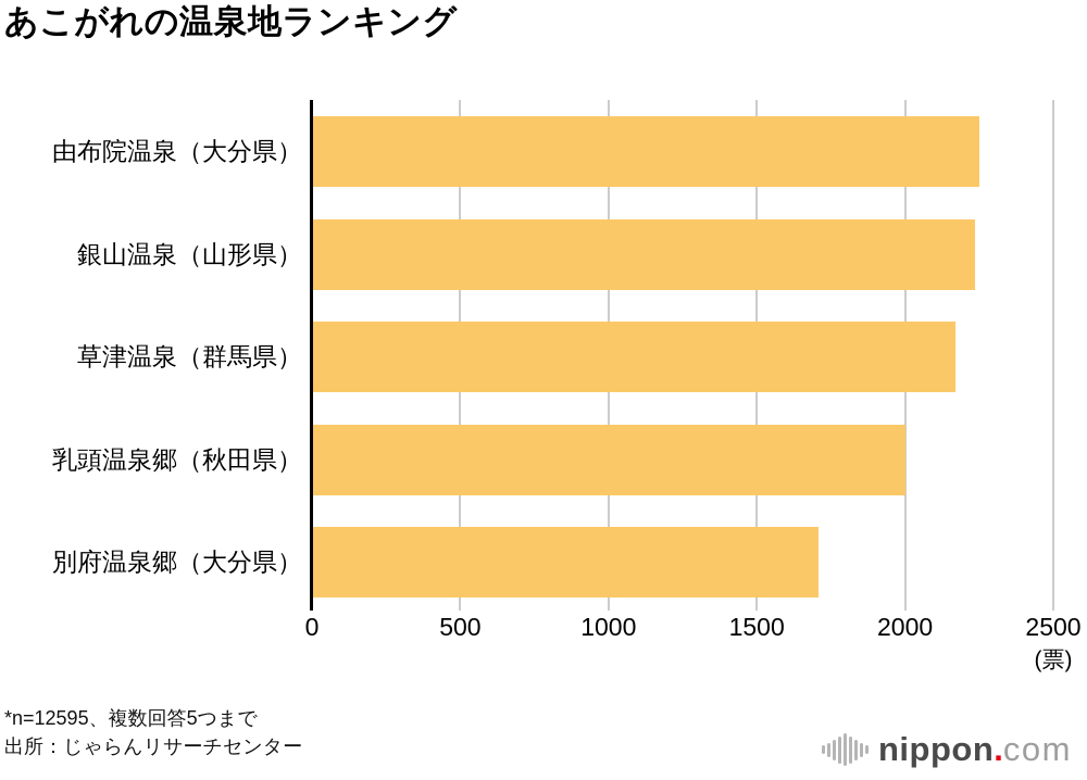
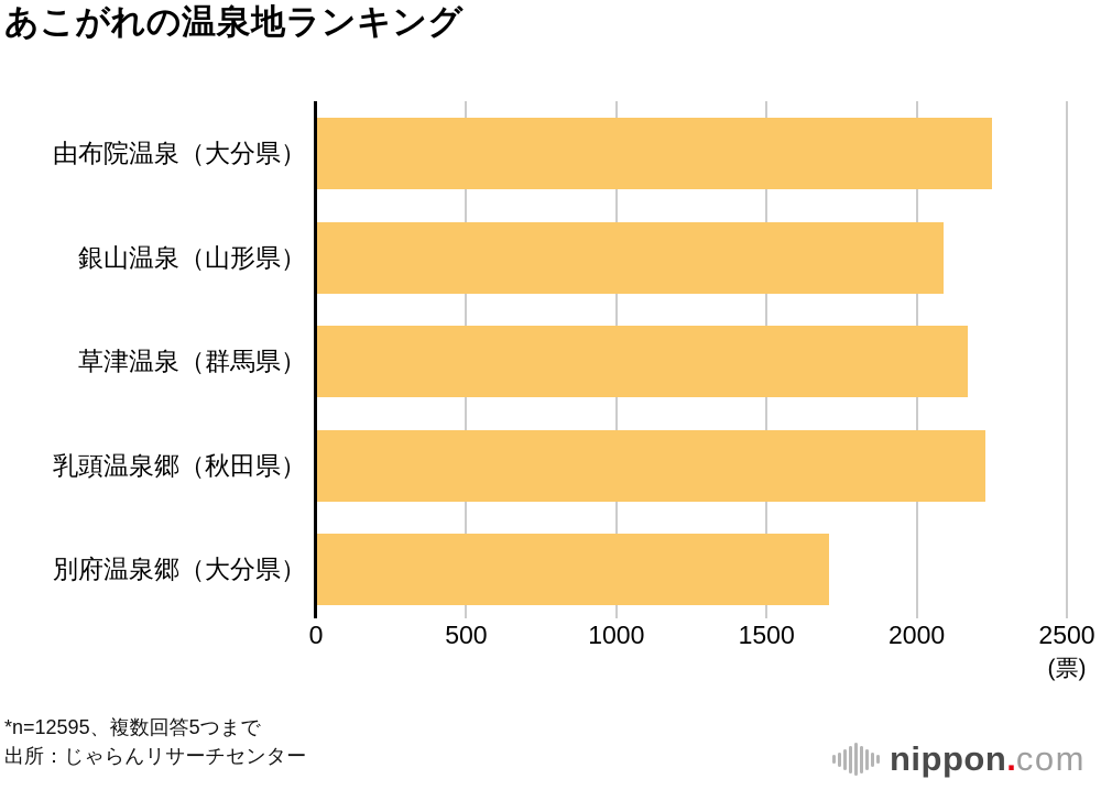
銀山温泉（山形県）: 2240 -> 2090
乳頭温泉郷（秋田県）: 2000 -> 2230
